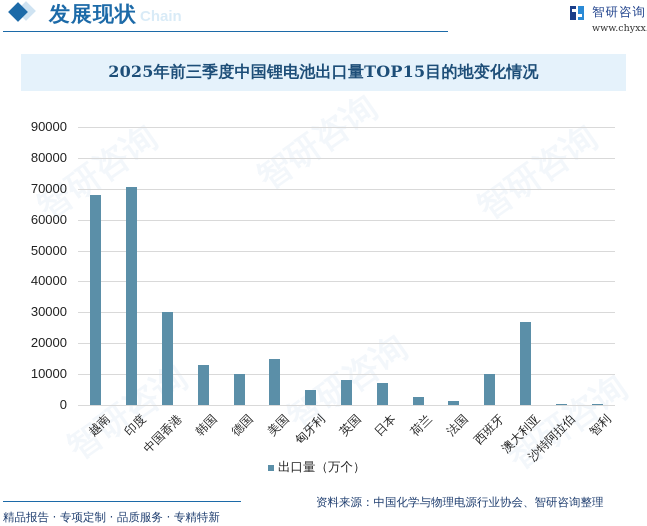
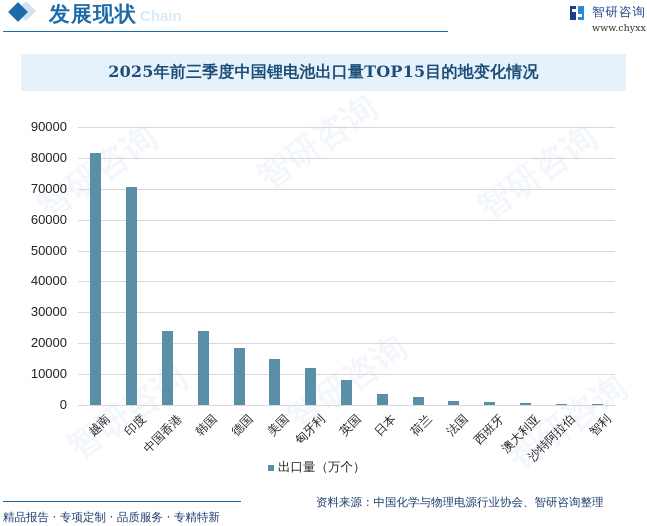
越南: 68000 -> 82000
中国香港: 30000 -> 24000
韩国: 13000 -> 24000
德国: 10000 -> 18000
匈牙利: 5000 -> 12000
日本: 7000 -> 4000
西班牙: 10000 -> 1000
澳大利亚: 27000 -> 1000
